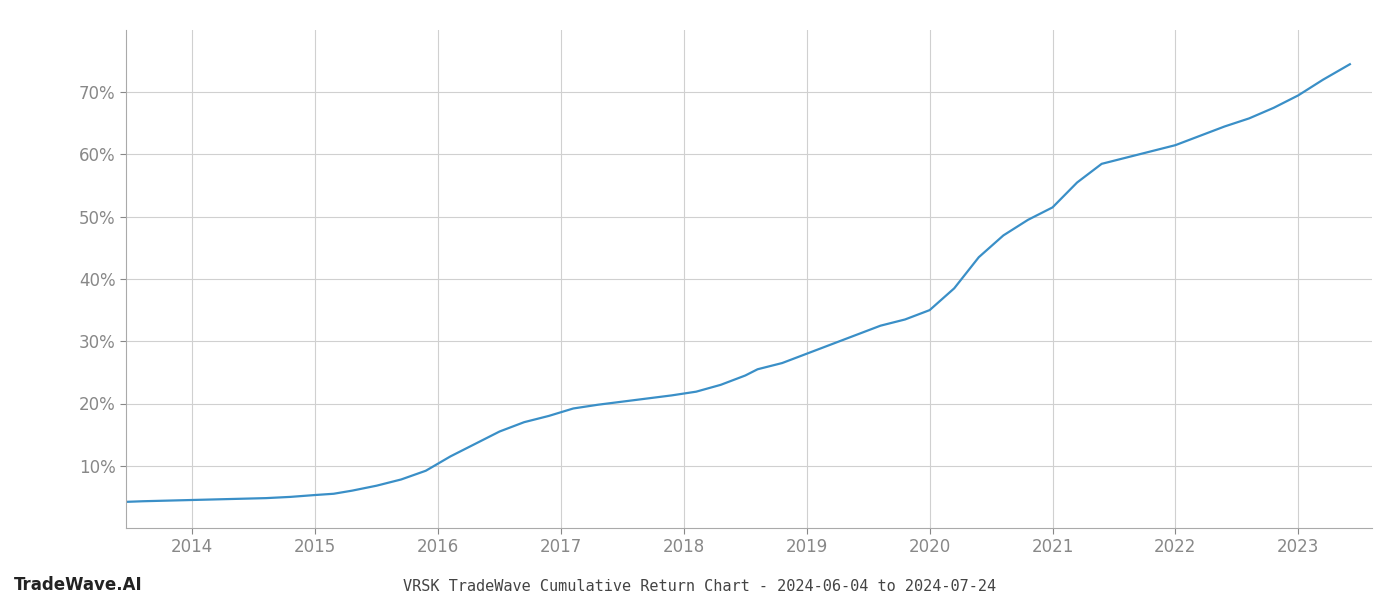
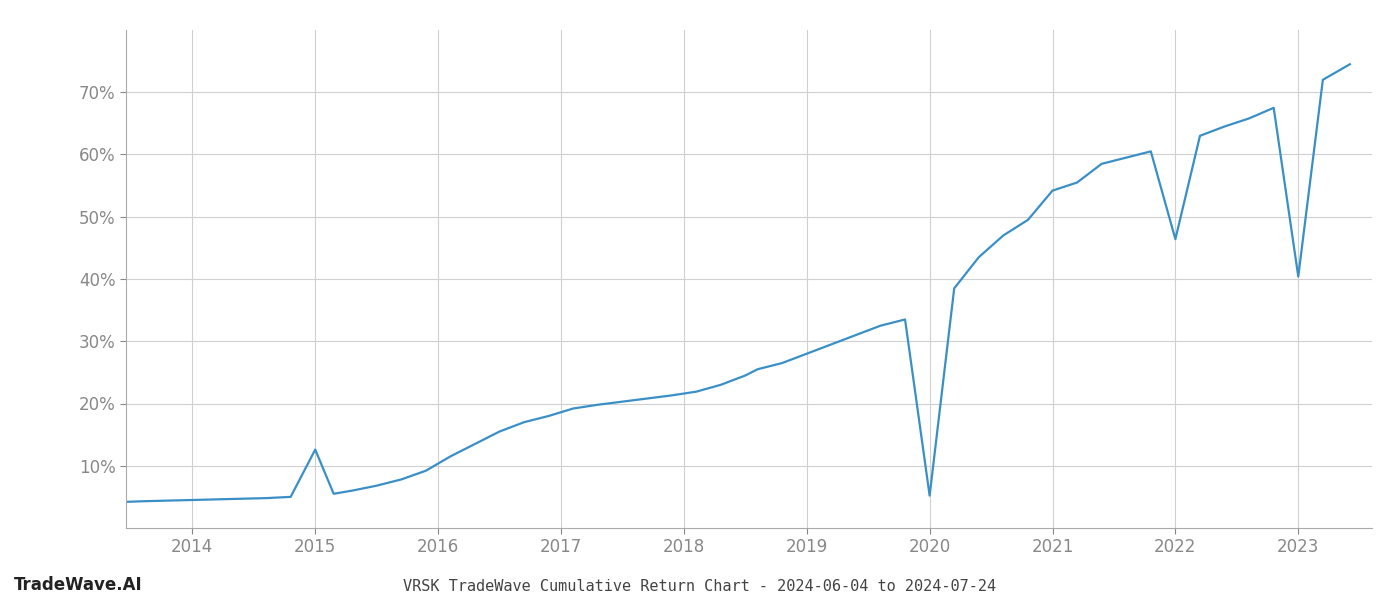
2015: 5.3% -> 12.6%
2020: 35.0% -> 5.2%
2021: 51.5% -> 54.2%
2022: 61.5% -> 46.4%
2023: 69.5% -> 40.4%
